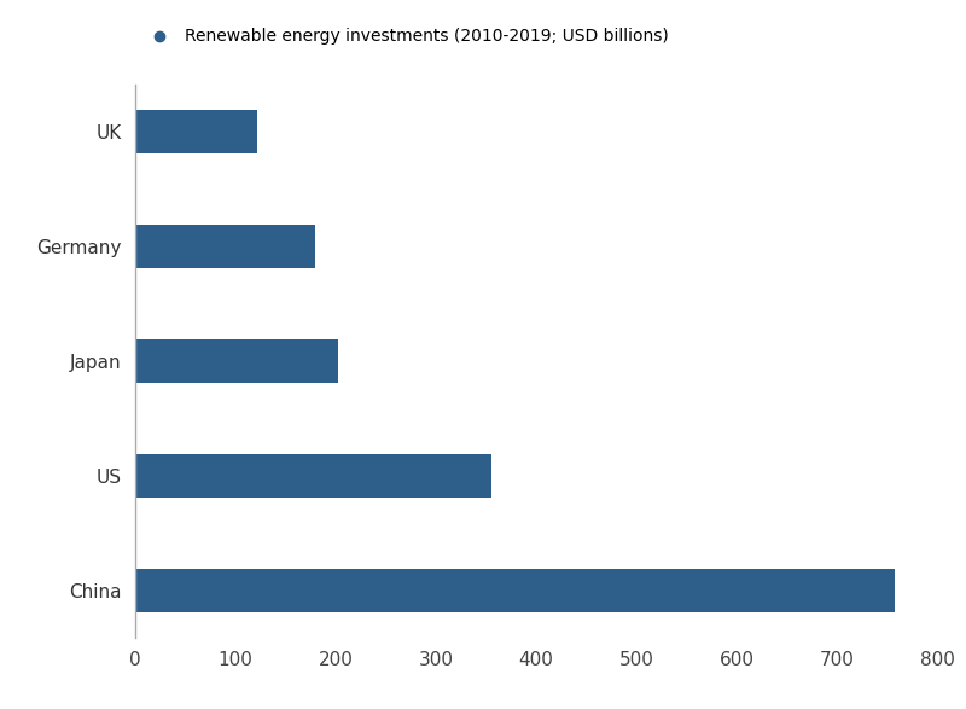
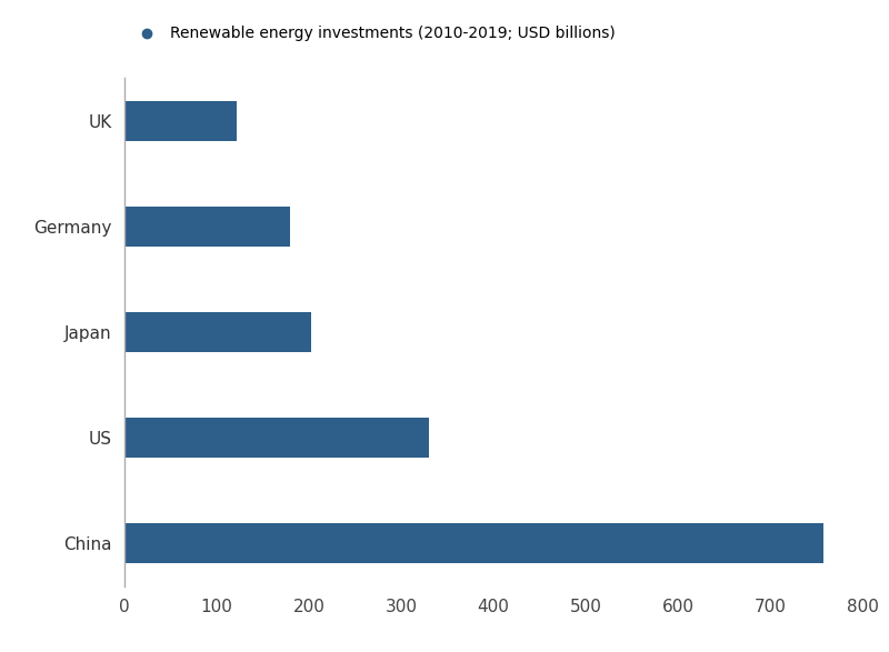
US: 356 -> 330
